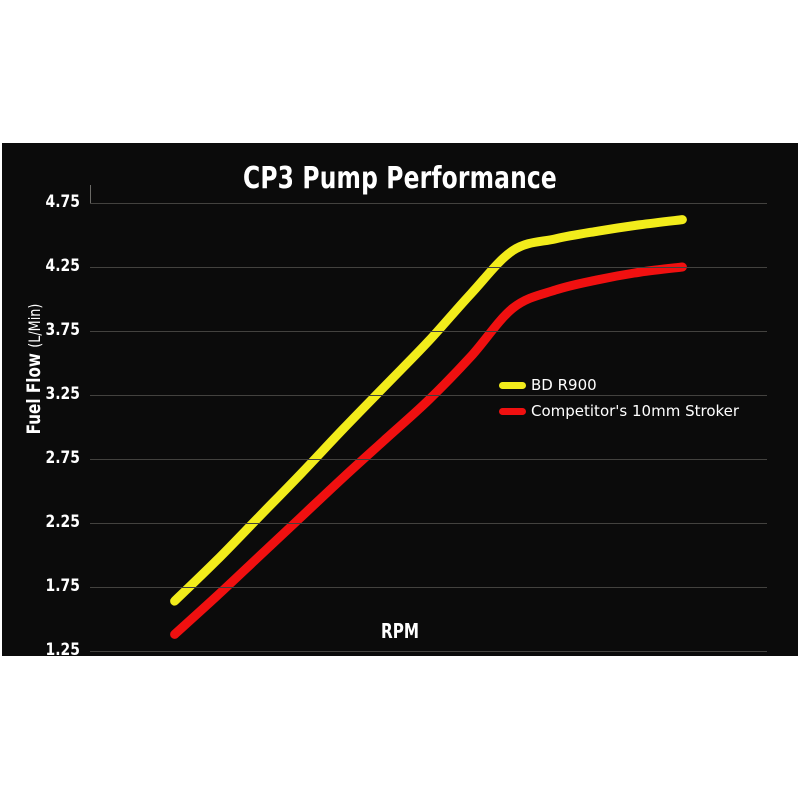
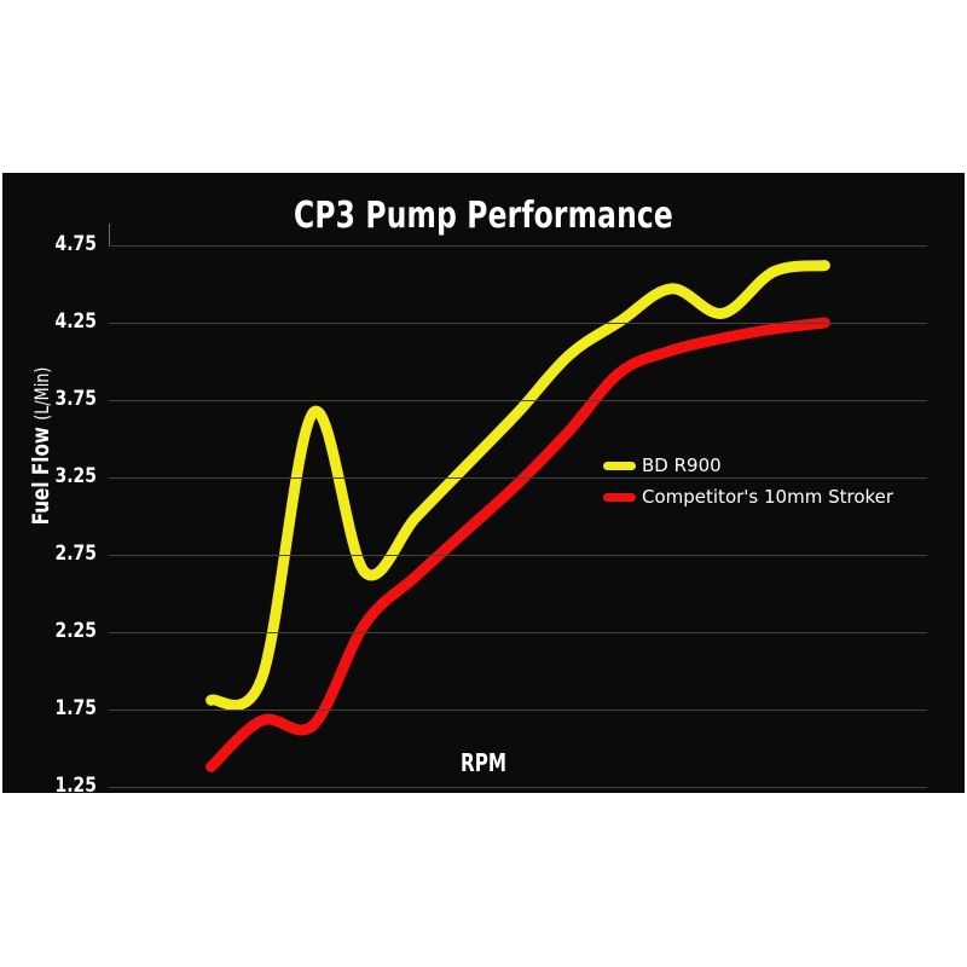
BD R900/1000: 1.64 -> 1.81
BD R900/1500: 2.30 -> 3.67
Competitor's 10mm Stroker/1500: 1.99 -> 1.65
BD R900/3000: 4.38 -> 4.26
BD R900/3500: 4.53 -> 4.31
